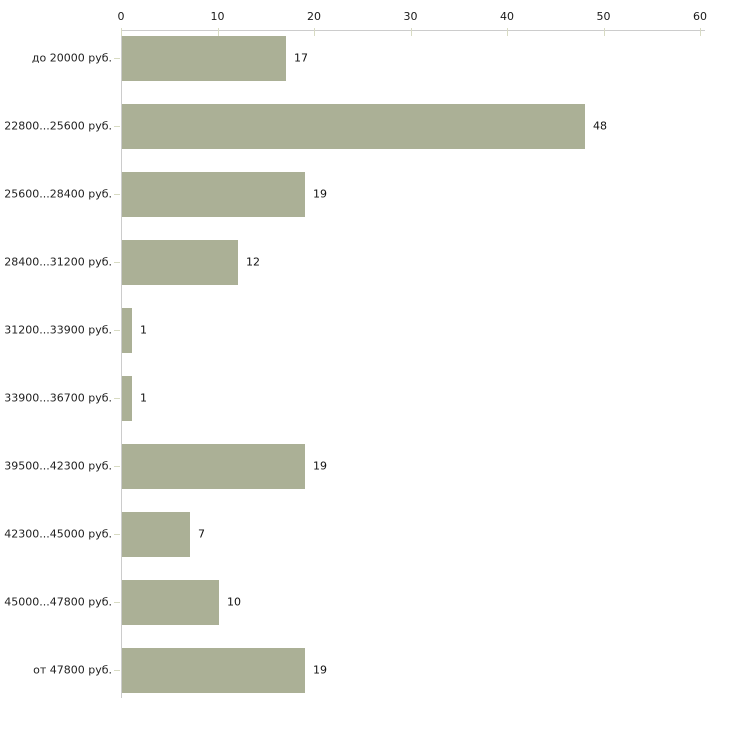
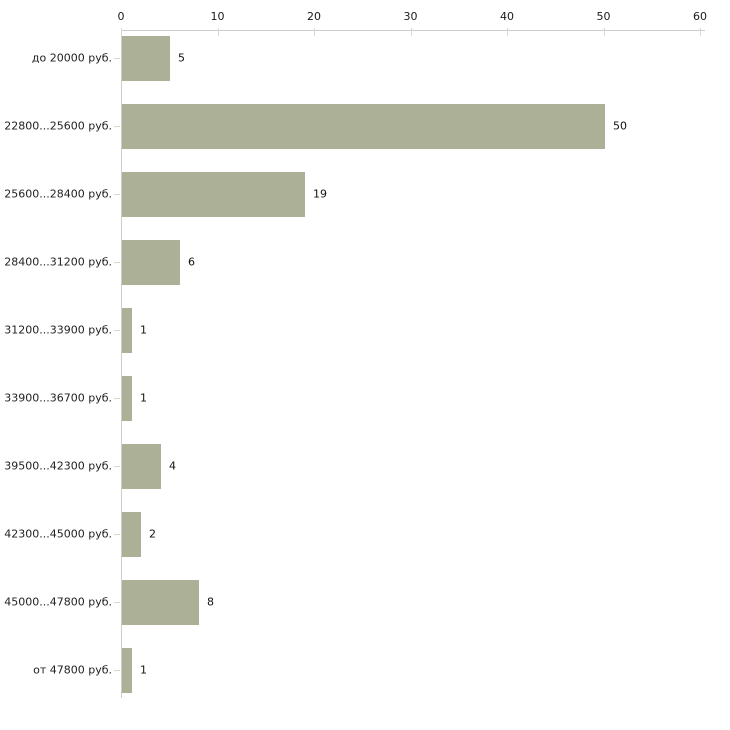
до 20000 руб.: 17 -> 5
22800...25600 руб.: 48 -> 50
28400...31200 руб.: 12 -> 6
39500...42300 руб.: 19 -> 4
42300...45000 руб.: 7 -> 2
45000...47800 руб.: 10 -> 8
от 47800 руб.: 19 -> 1
